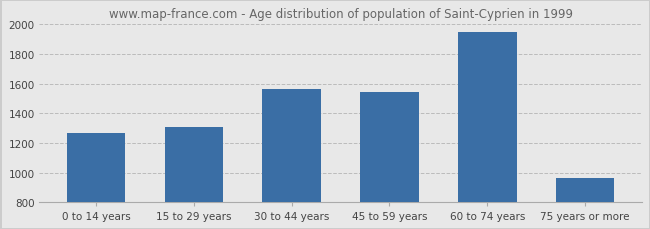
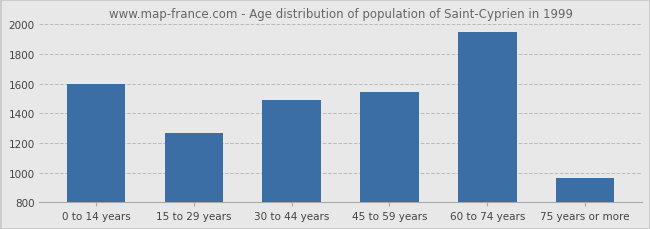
0 to 14 years: 1260 -> 1600
15 to 29 years: 1310 -> 1270
30 to 44 years: 1560 -> 1490
